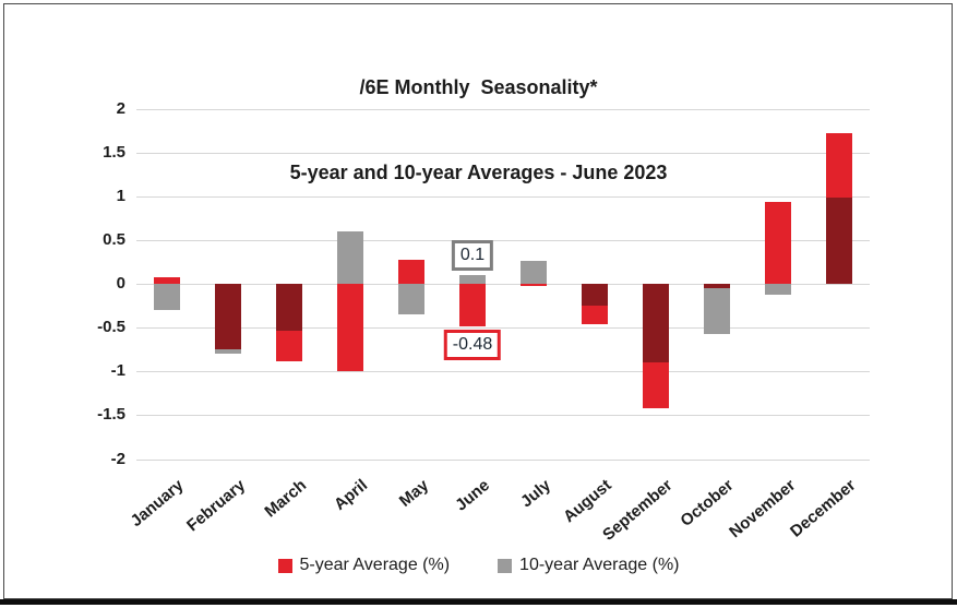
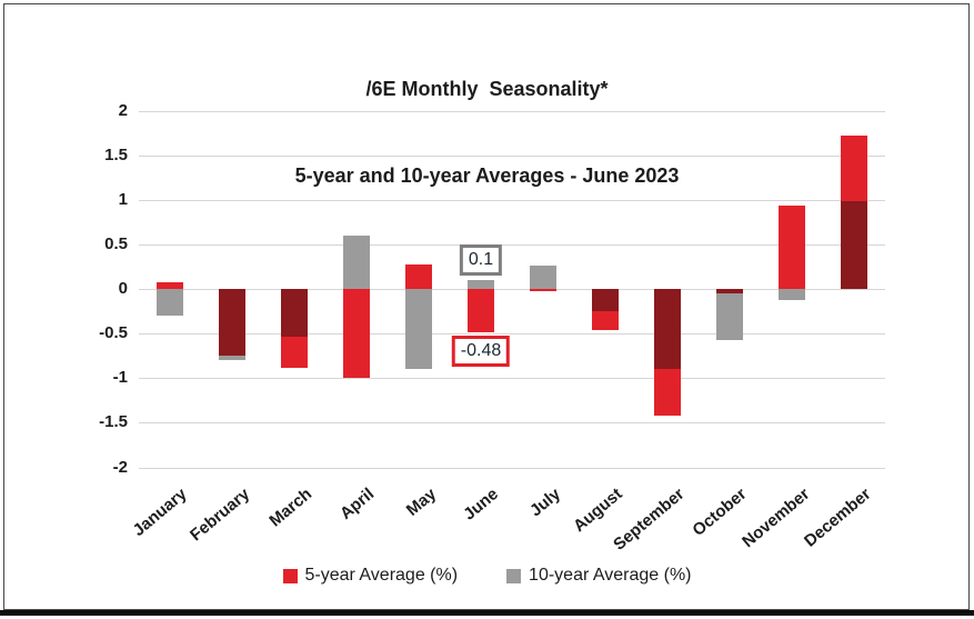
10-year Average (%)/May: -0.3 -> -0.9
